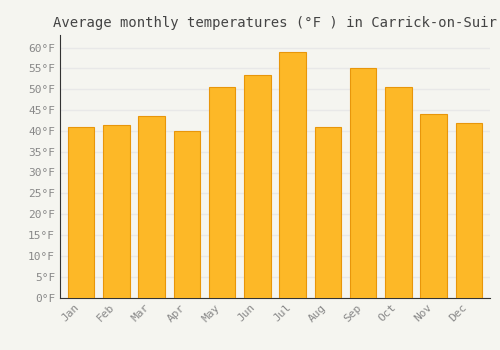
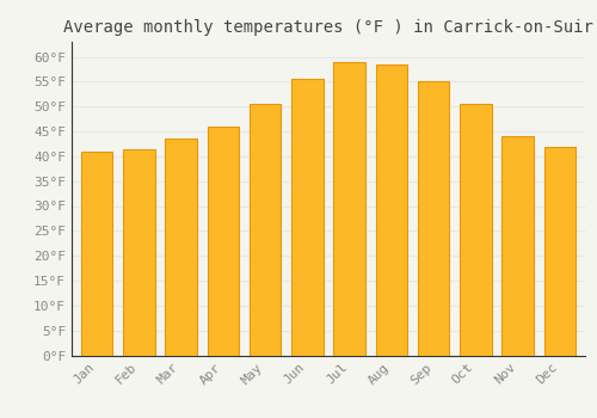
Apr: 40.0°F -> 46.0°F
Jun: 53.5°F -> 55.5°F
Aug: 41.0°F -> 58.5°F
